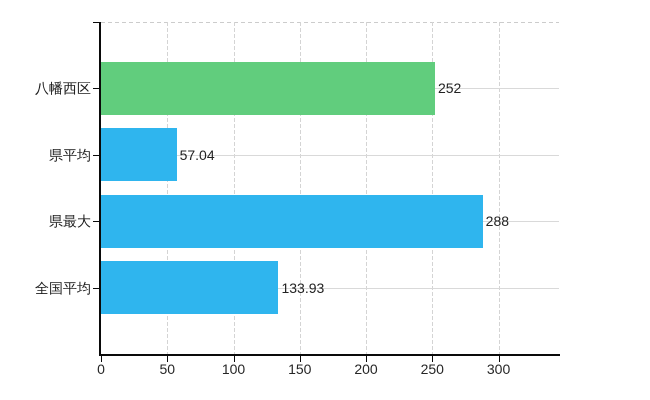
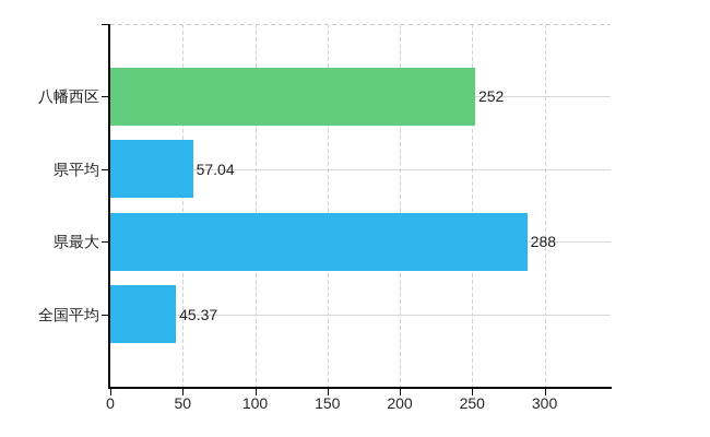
全国平均: 133.93 -> 45.37
